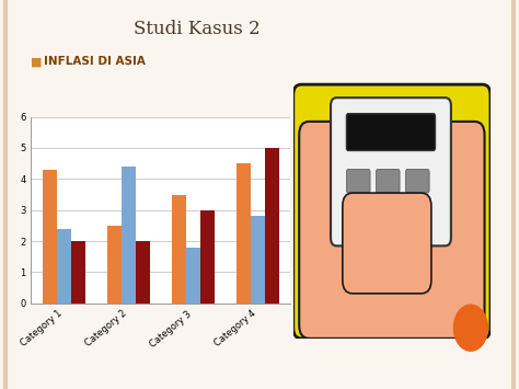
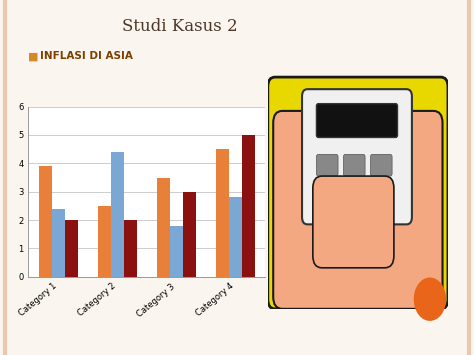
Series 1/Category 1: 4.3 -> 3.9
